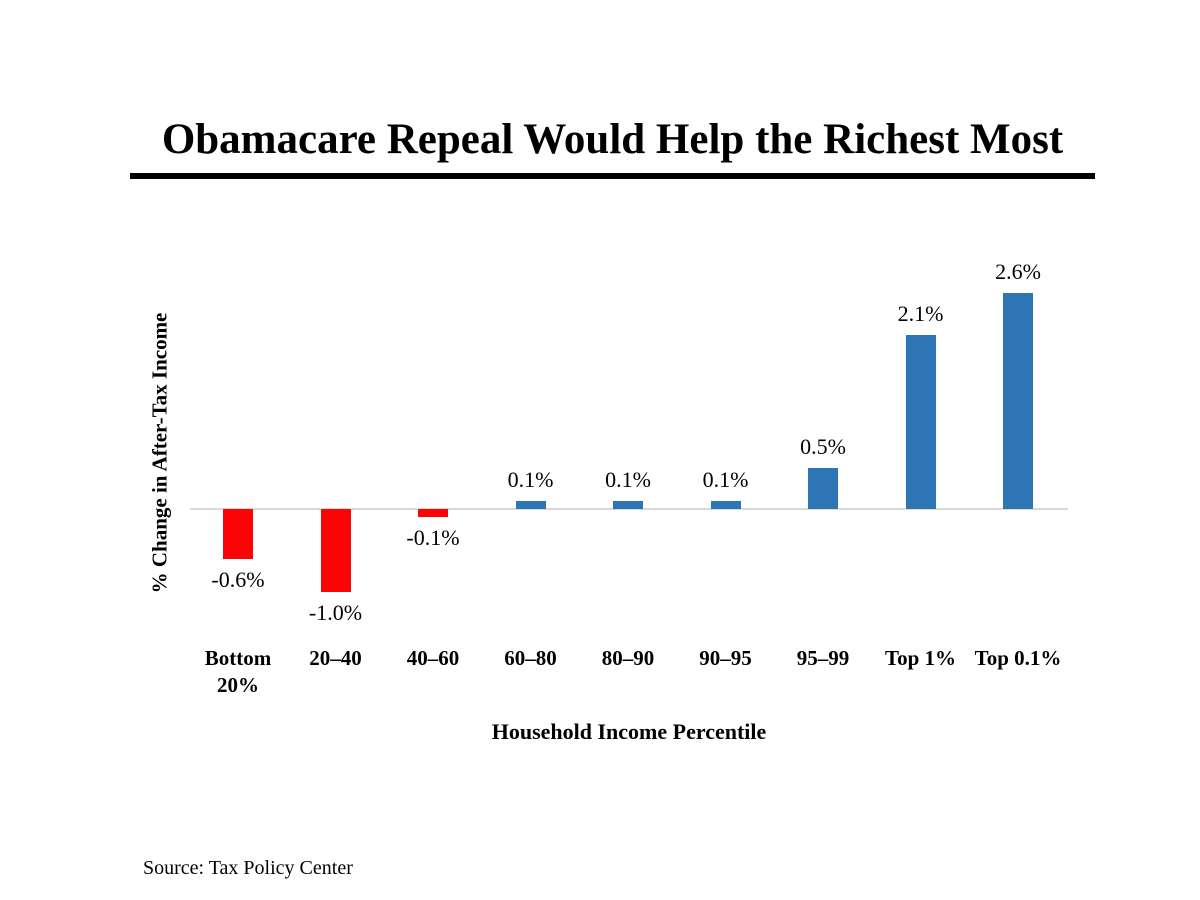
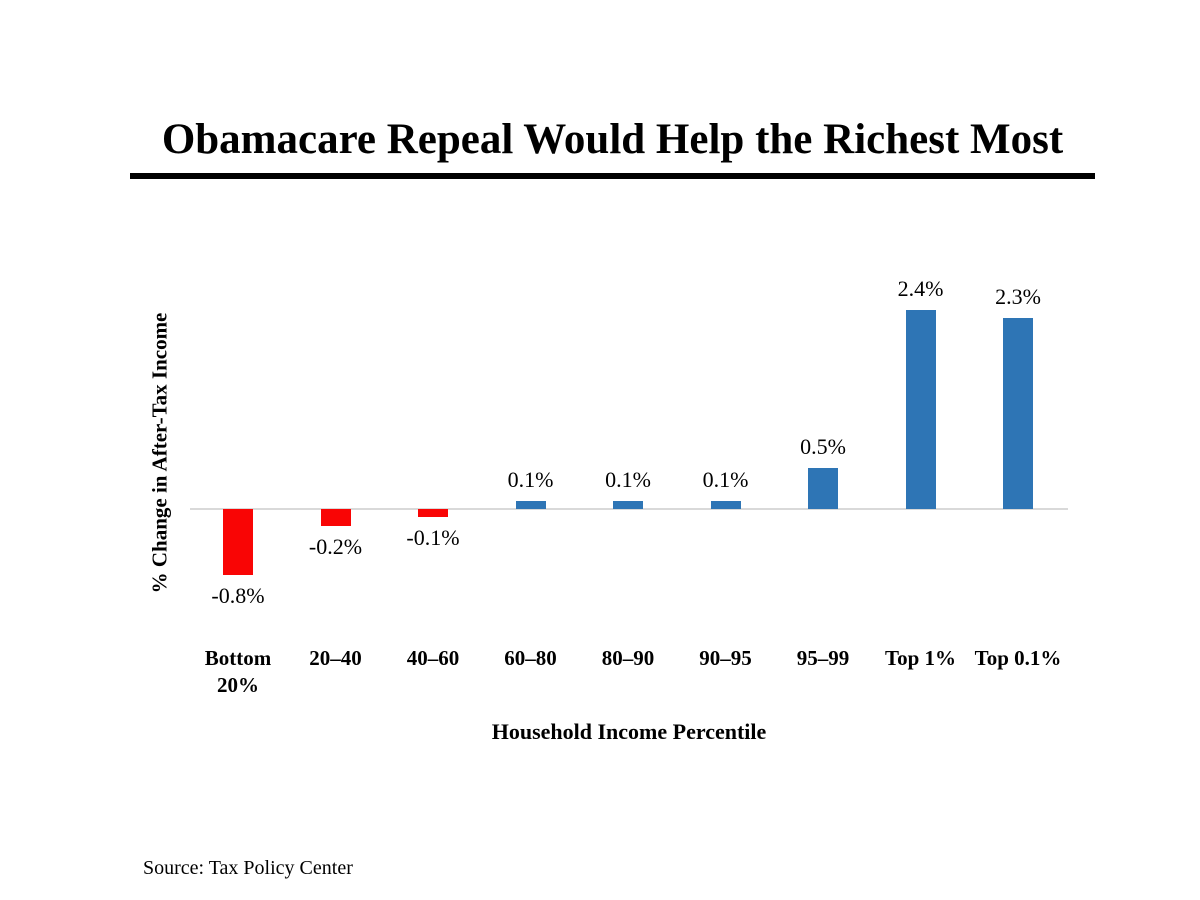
Bottom 20%: -0.6% -> -0.8%
20–40: -1.0% -> -0.2%
Top 1%: 2.1% -> 2.4%
Top 0.1%: 2.6% -> 2.3%
